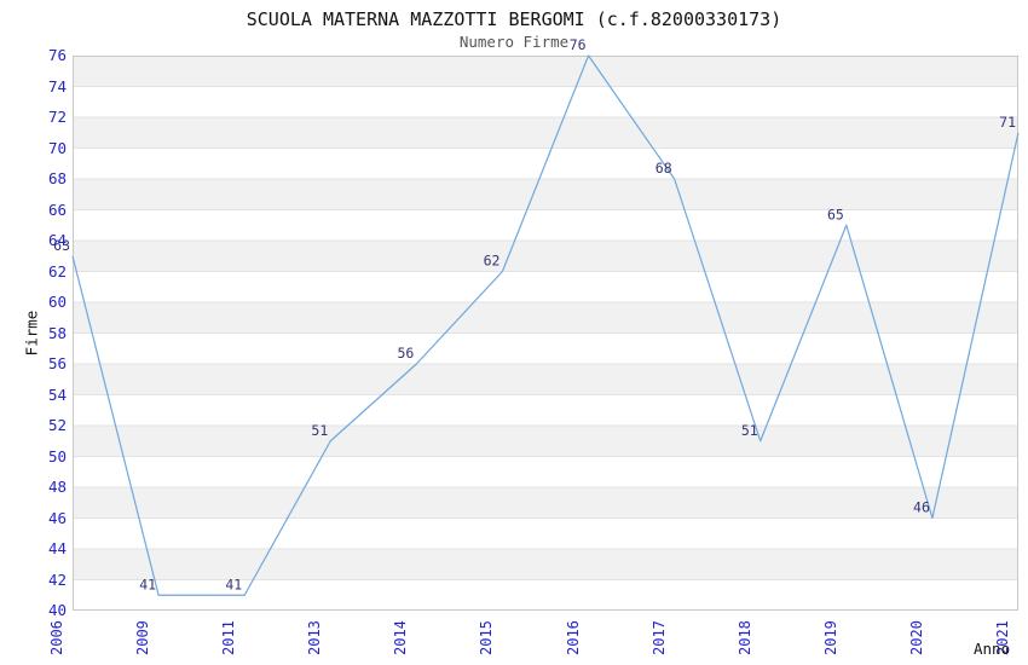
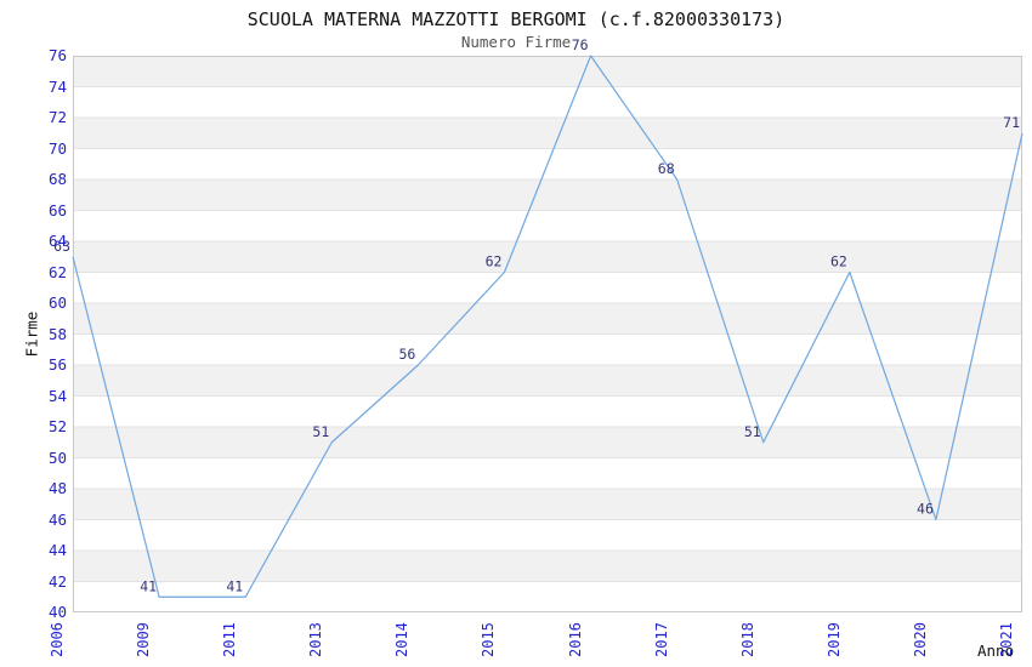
2019: 65 -> 62
